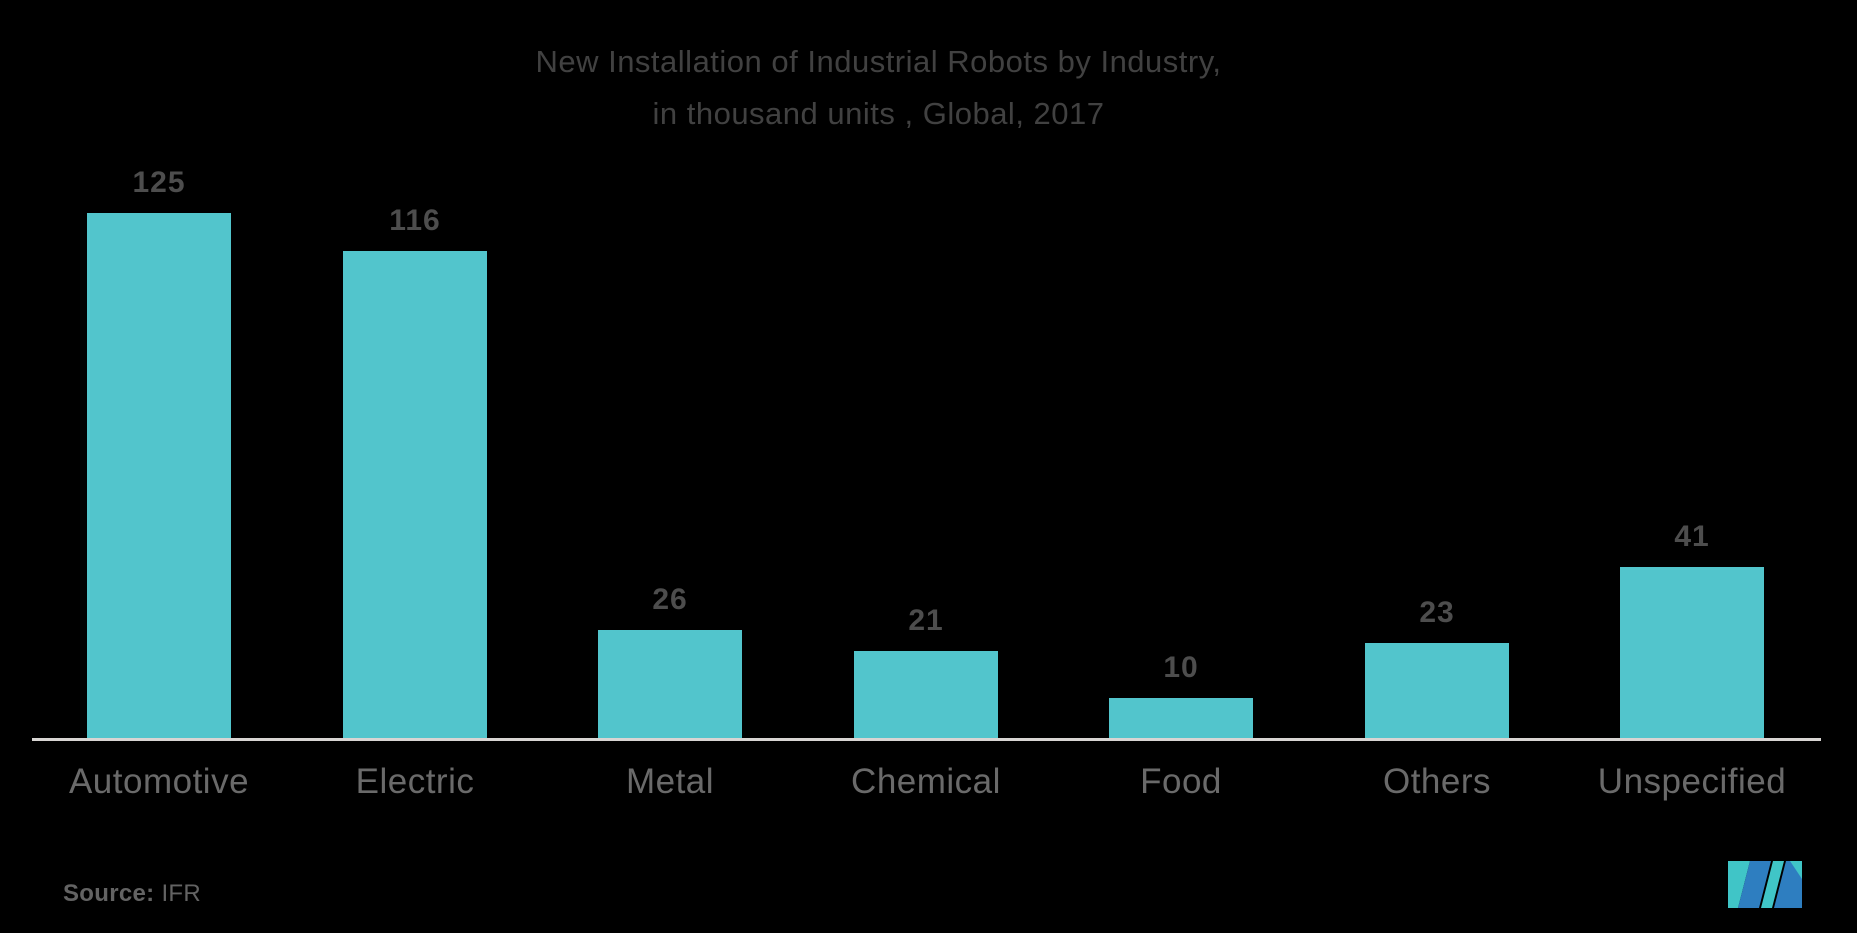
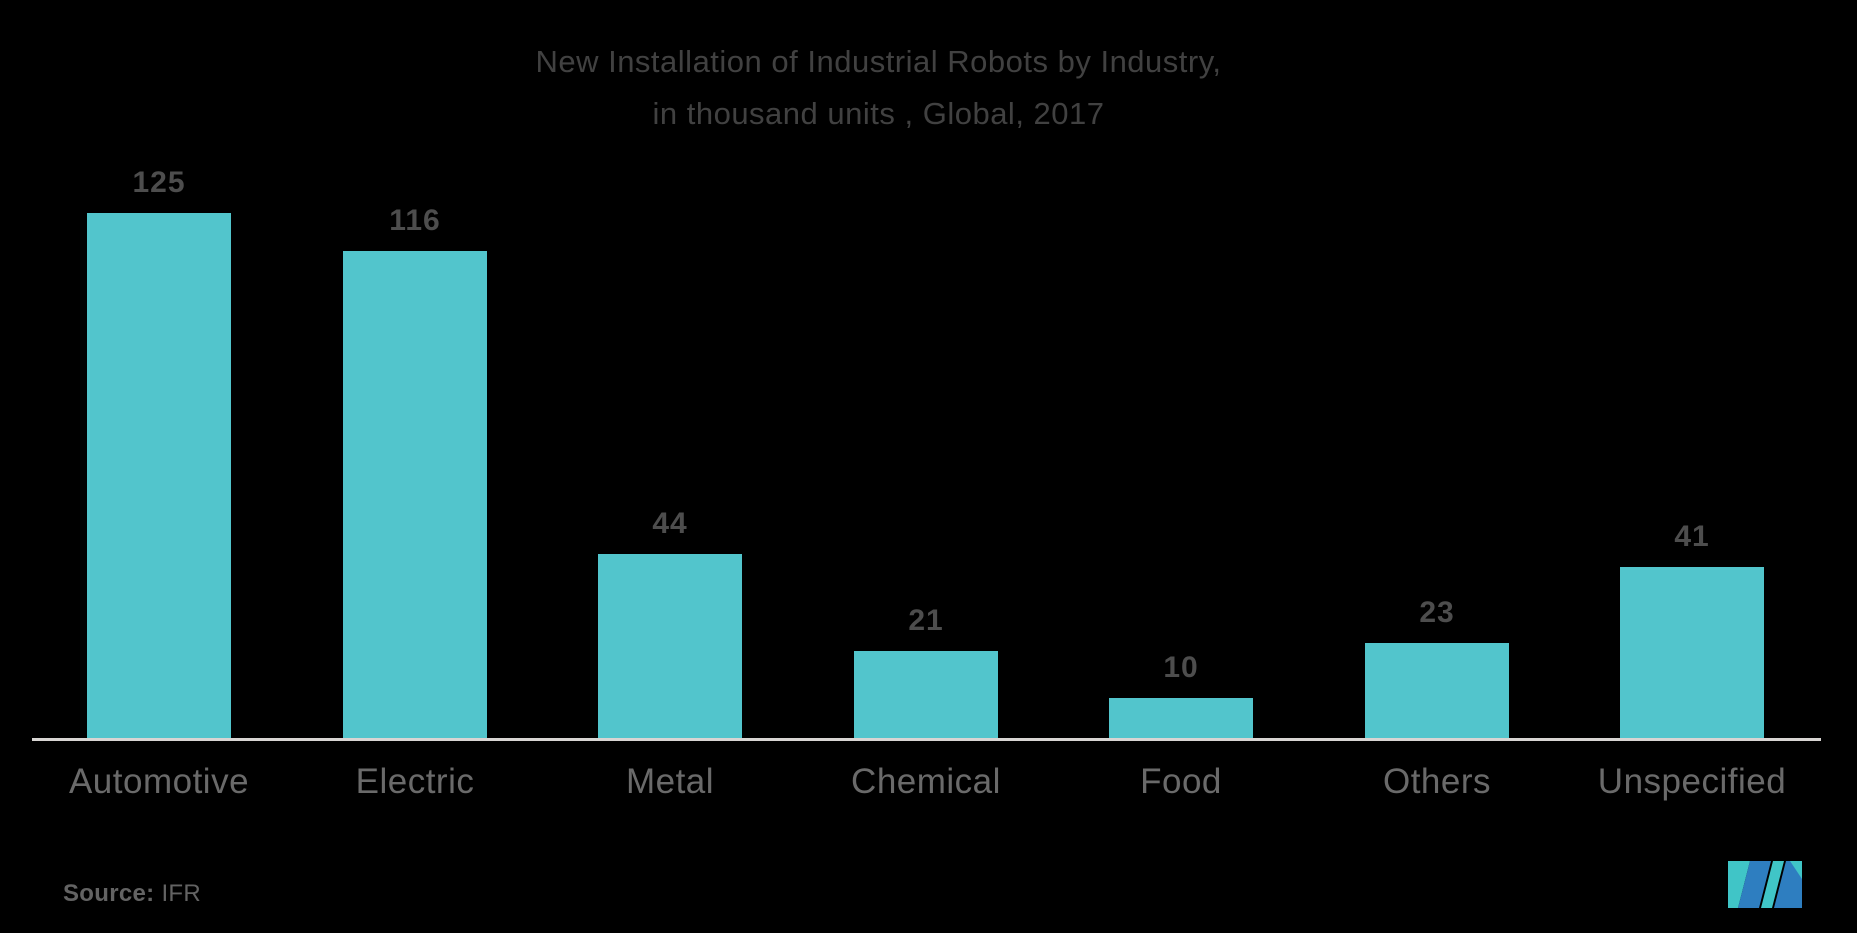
Metal: 26 -> 44
